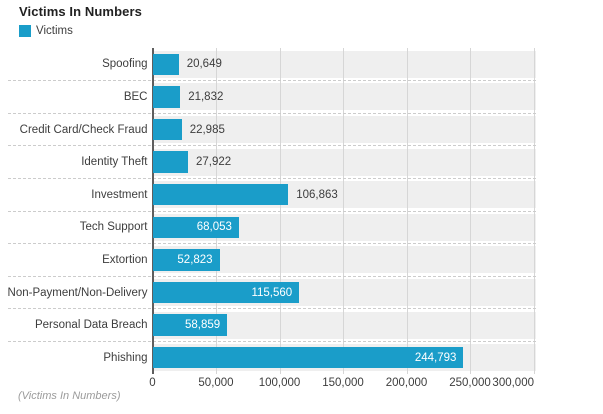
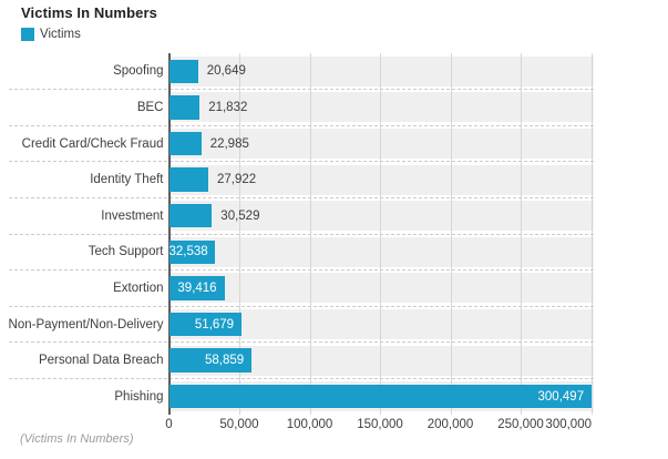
Investment: 106,863 -> 30,529
Tech Support: 68,053 -> 32,538
Extortion: 52,823 -> 39,416
Non-Payment/Non-Delivery: 115,560 -> 51,679
Phishing: 244,793 -> 300,497
